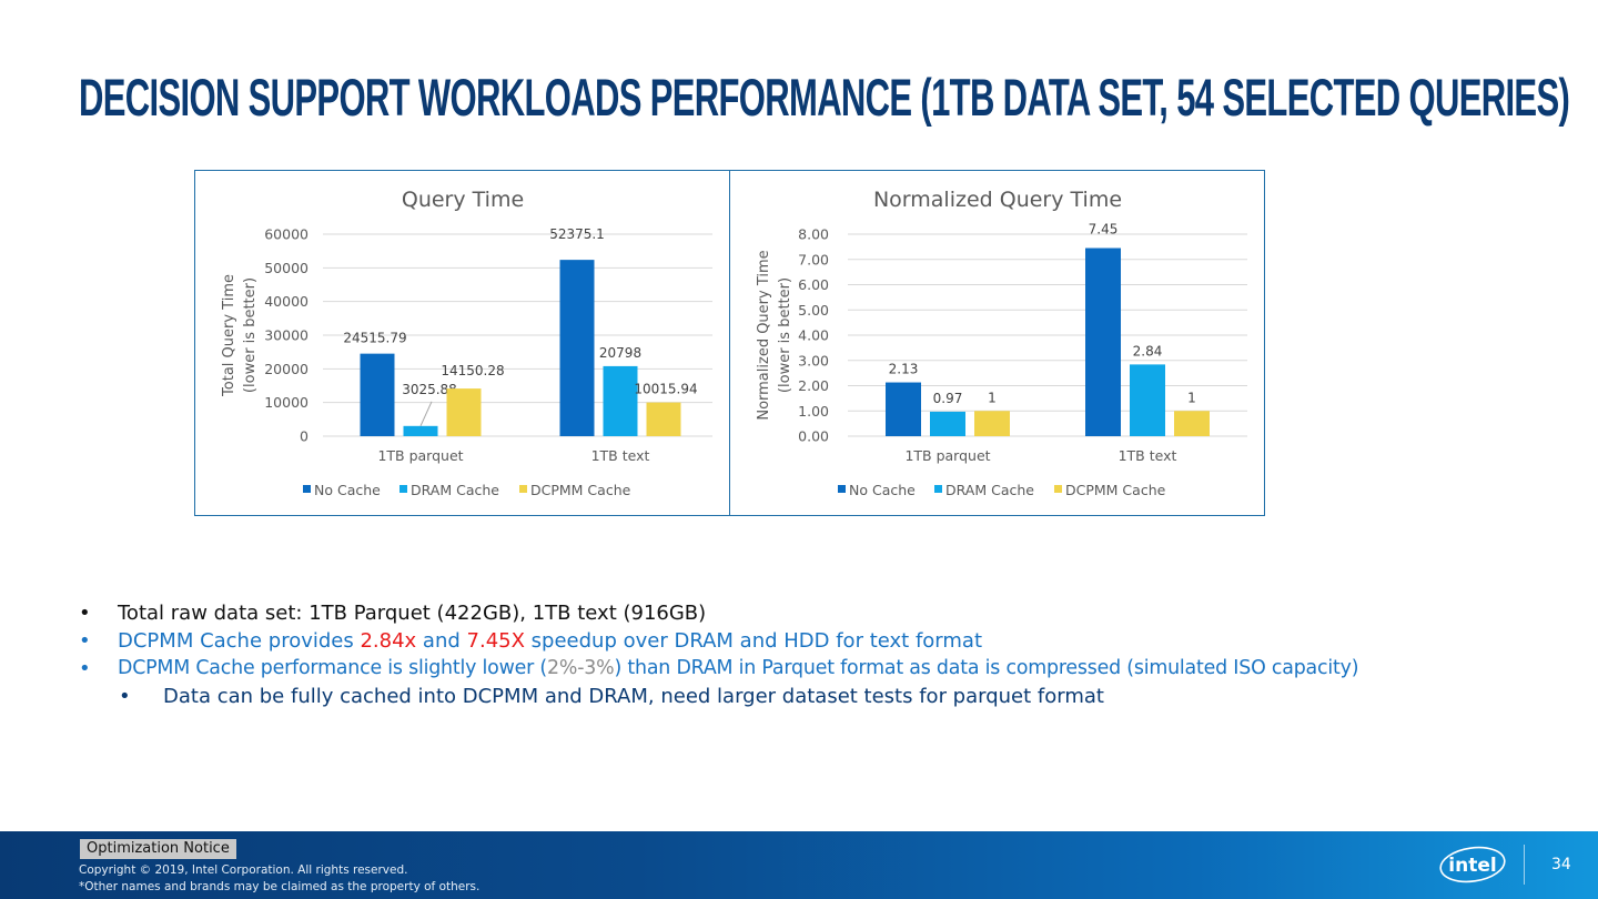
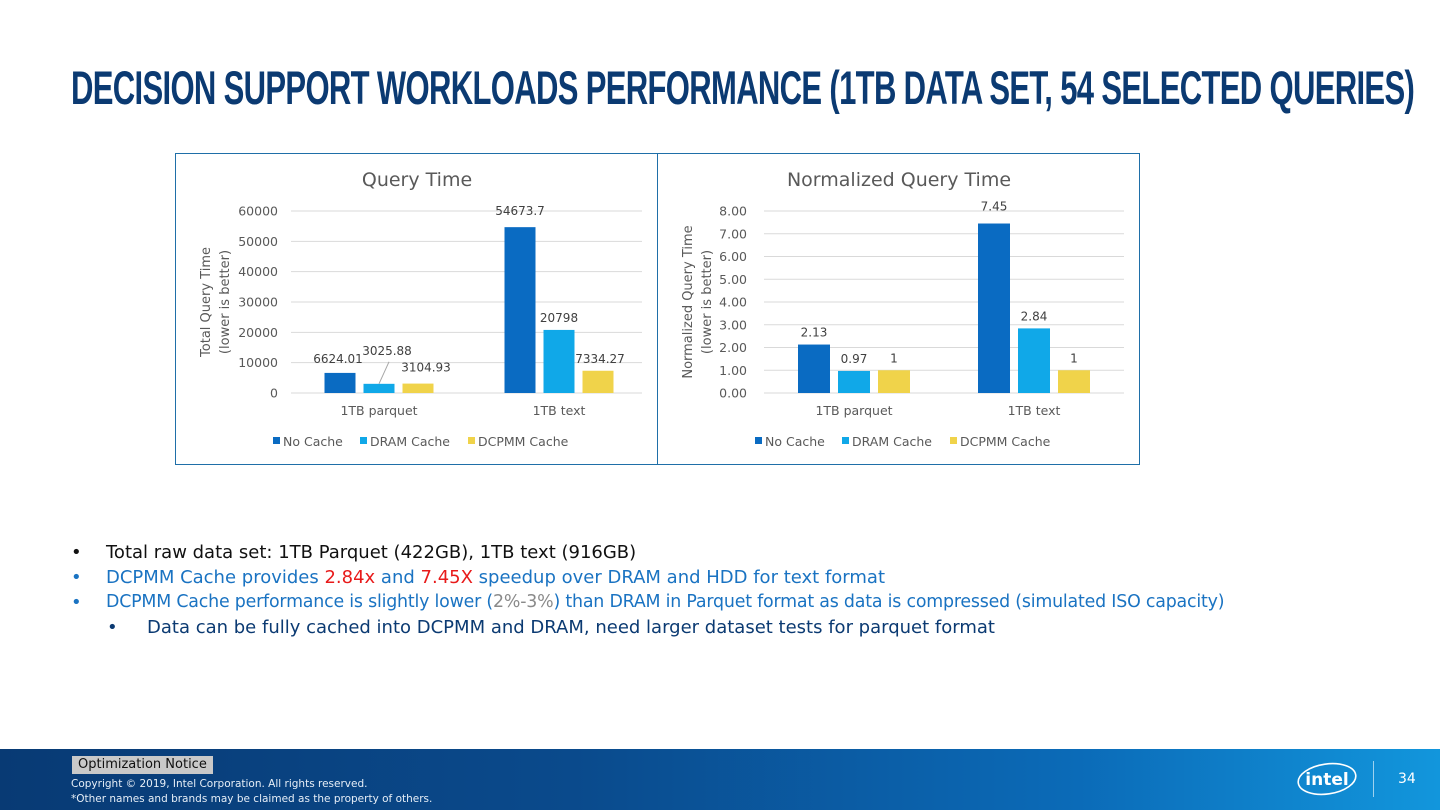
Query Time/No Cache/1TB parquet: 24515.79 -> 6624.01
Query Time/DCPMM Cache/1TB parquet: 14150.28 -> 3104.93
Query Time/No Cache/1TB text: 52375.1 -> 54673.7
Query Time/DCPMM Cache/1TB text: 10015.94 -> 7334.27
